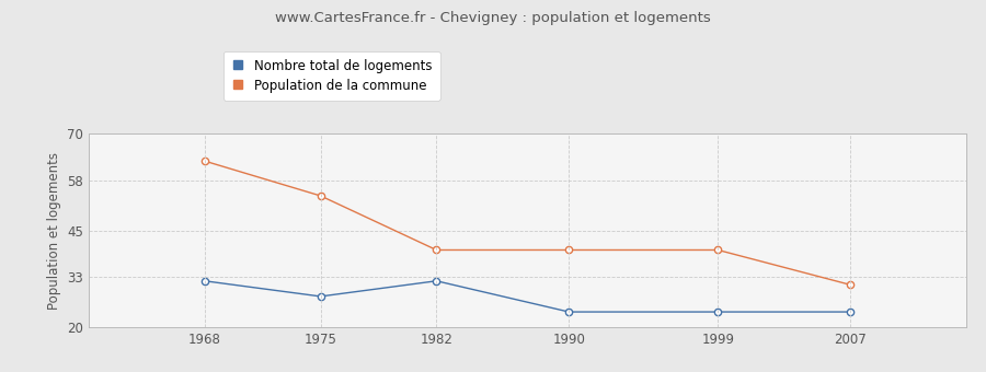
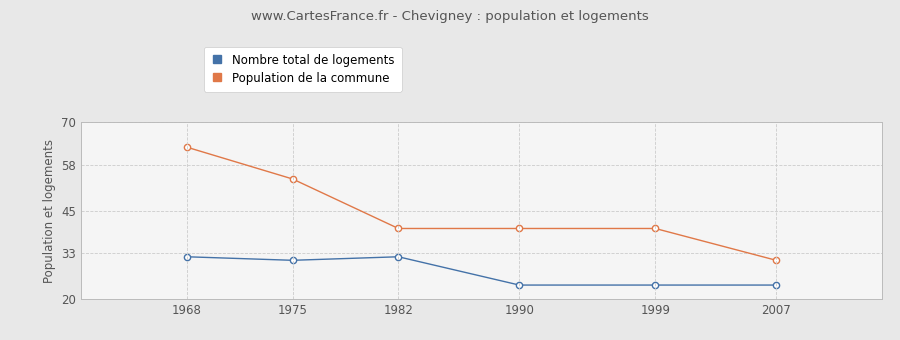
Nombre total de logements/1975: 28 -> 31
